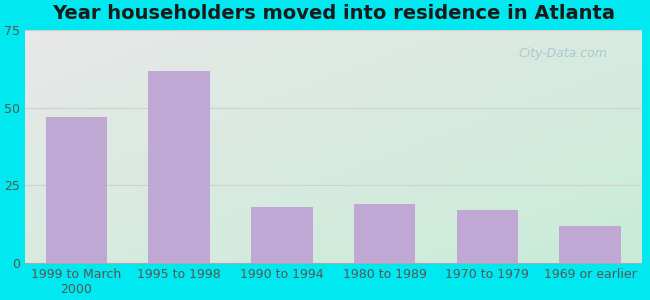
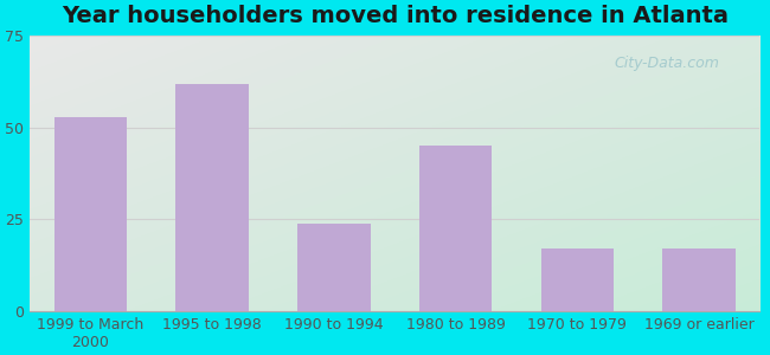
1999 to March 2000: 47 -> 53
1990 to 1994: 18 -> 24
1980 to 1989: 19 -> 45
1969 or earlier: 12 -> 17
